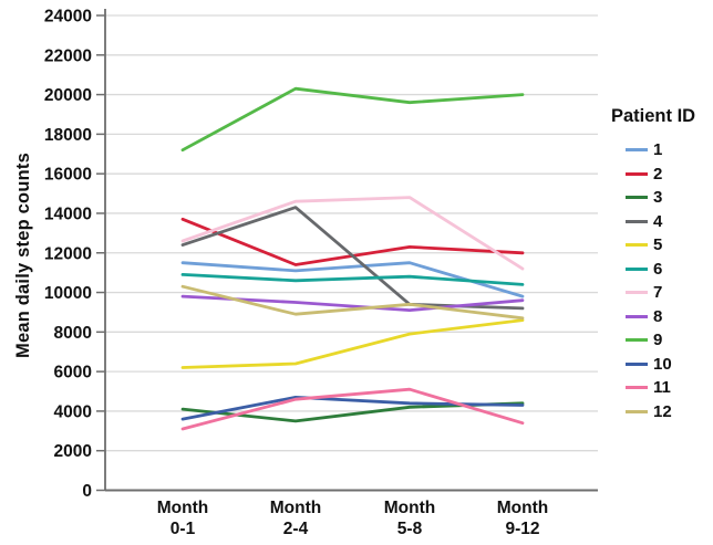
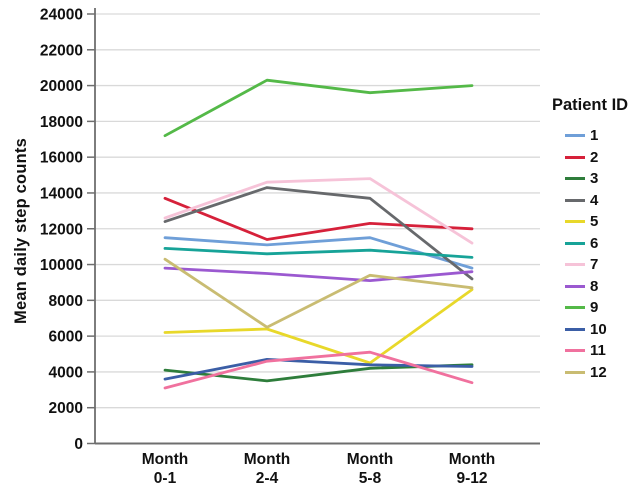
12/Month 2-4: 8900 -> 6500
4/Month 5-8: 9400 -> 13700
5/Month 5-8: 7900 -> 4500
